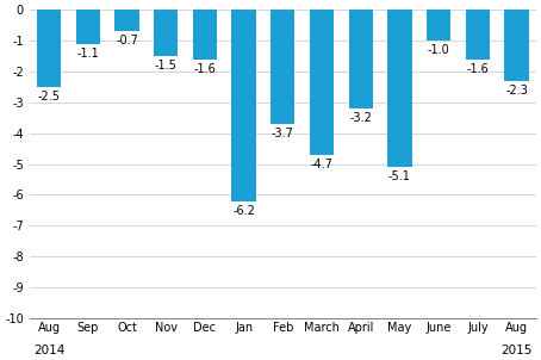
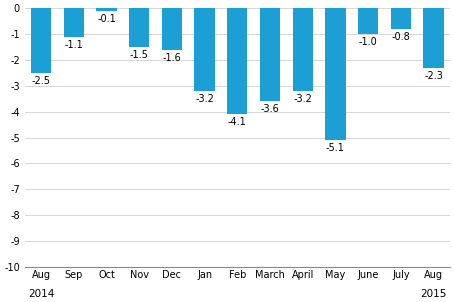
Oct: -0.7 -> -0.1
Jan: -6.2 -> -3.2
Feb: -3.7 -> -4.1
March: -4.7 -> -3.6
July: -1.6 -> -0.8
